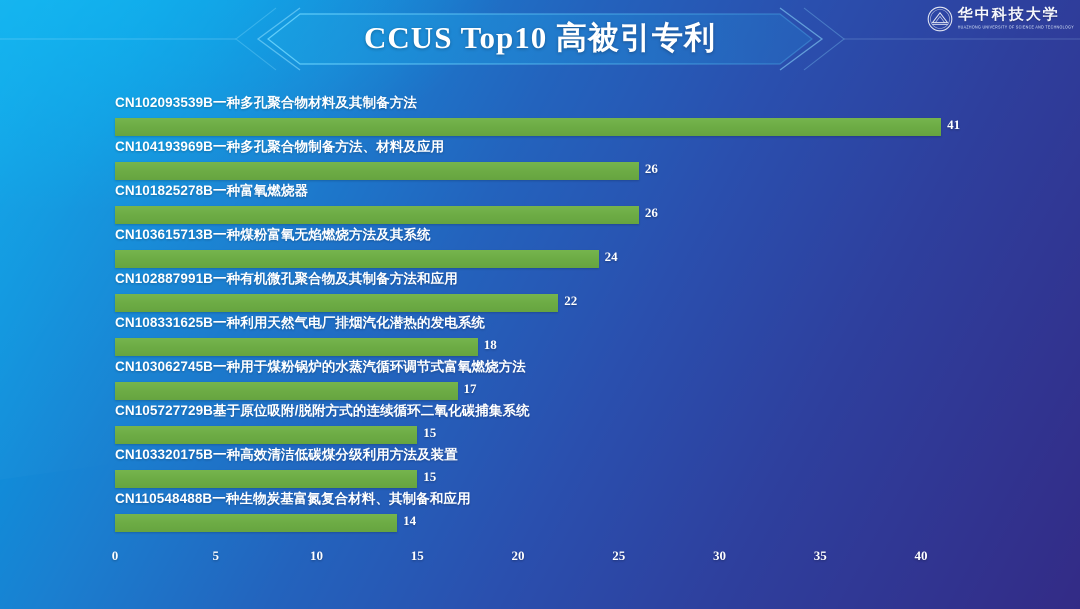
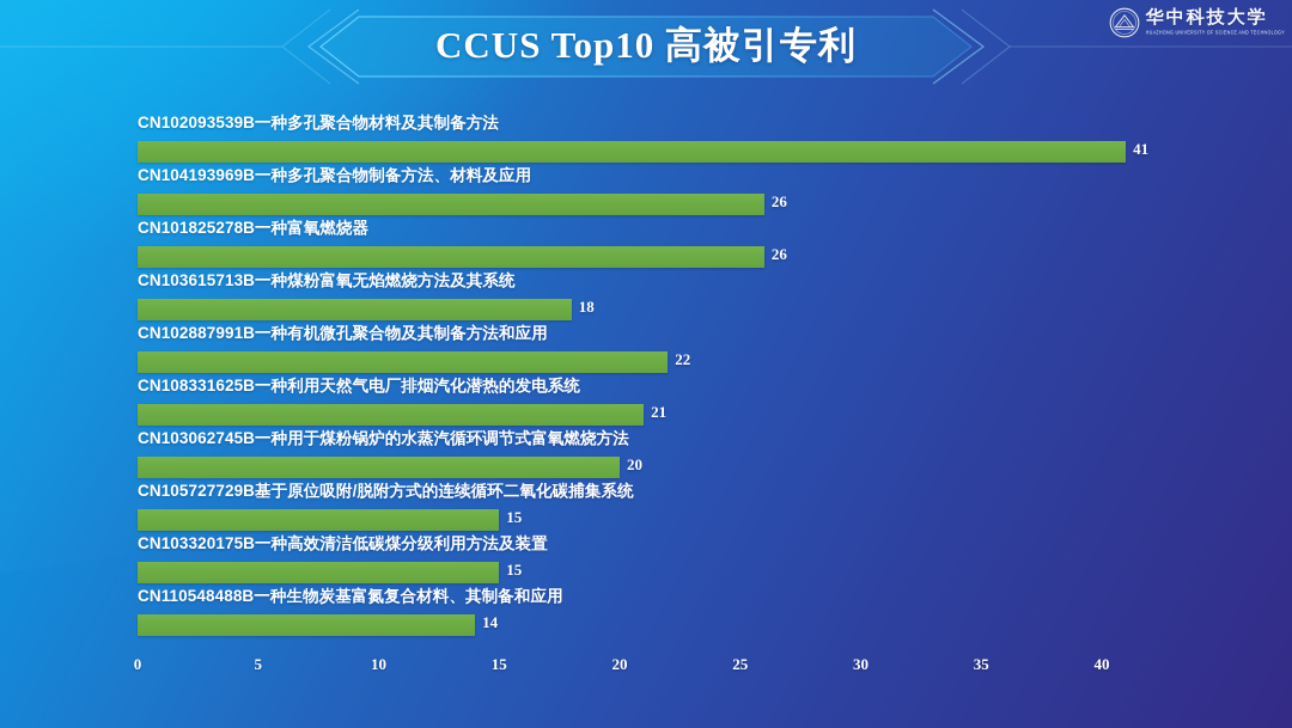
CN103615713B一种煤粉富氧无焰燃烧方法及其系统: 24 -> 18
CN108331625B一种利用天然气电厂排烟汽化潜热的发电系统: 18 -> 21
CN103062745B一种用于煤粉锅炉的水蒸汽循环调节式富氧燃烧方法: 17 -> 20
